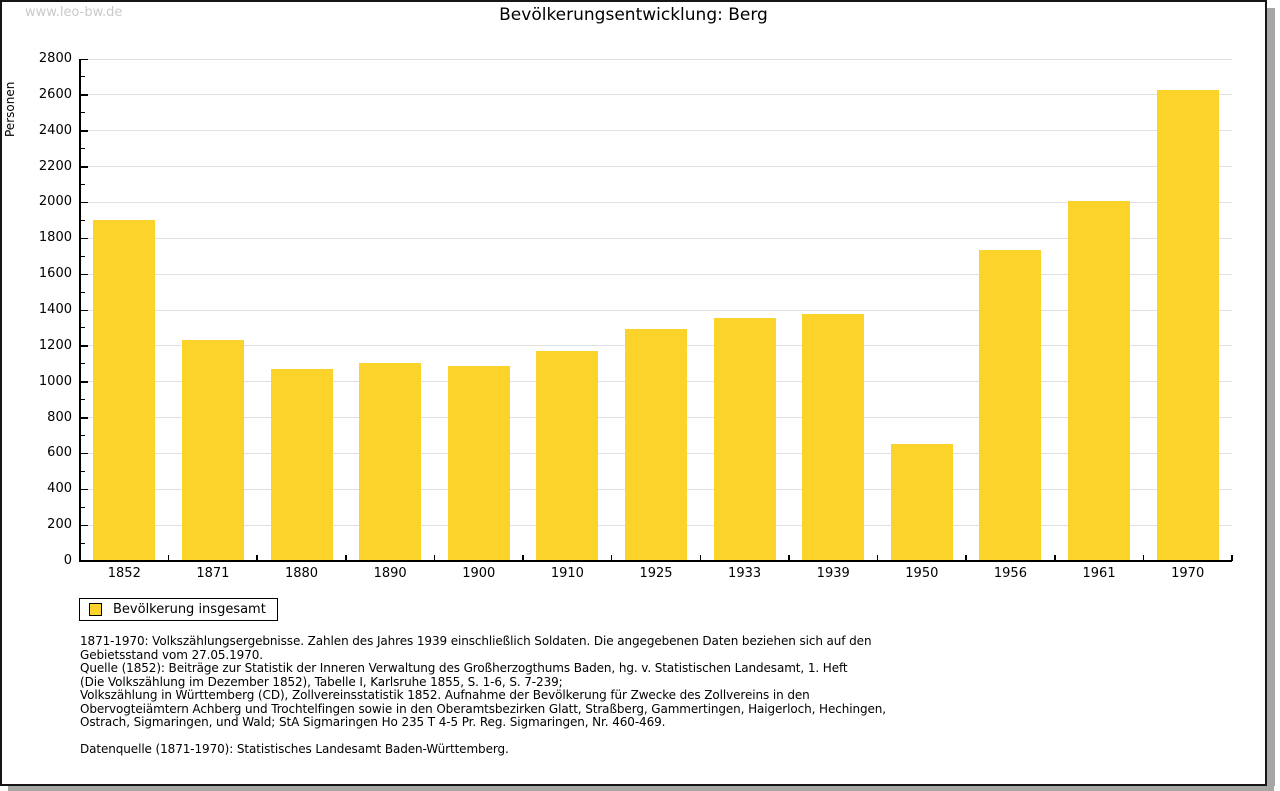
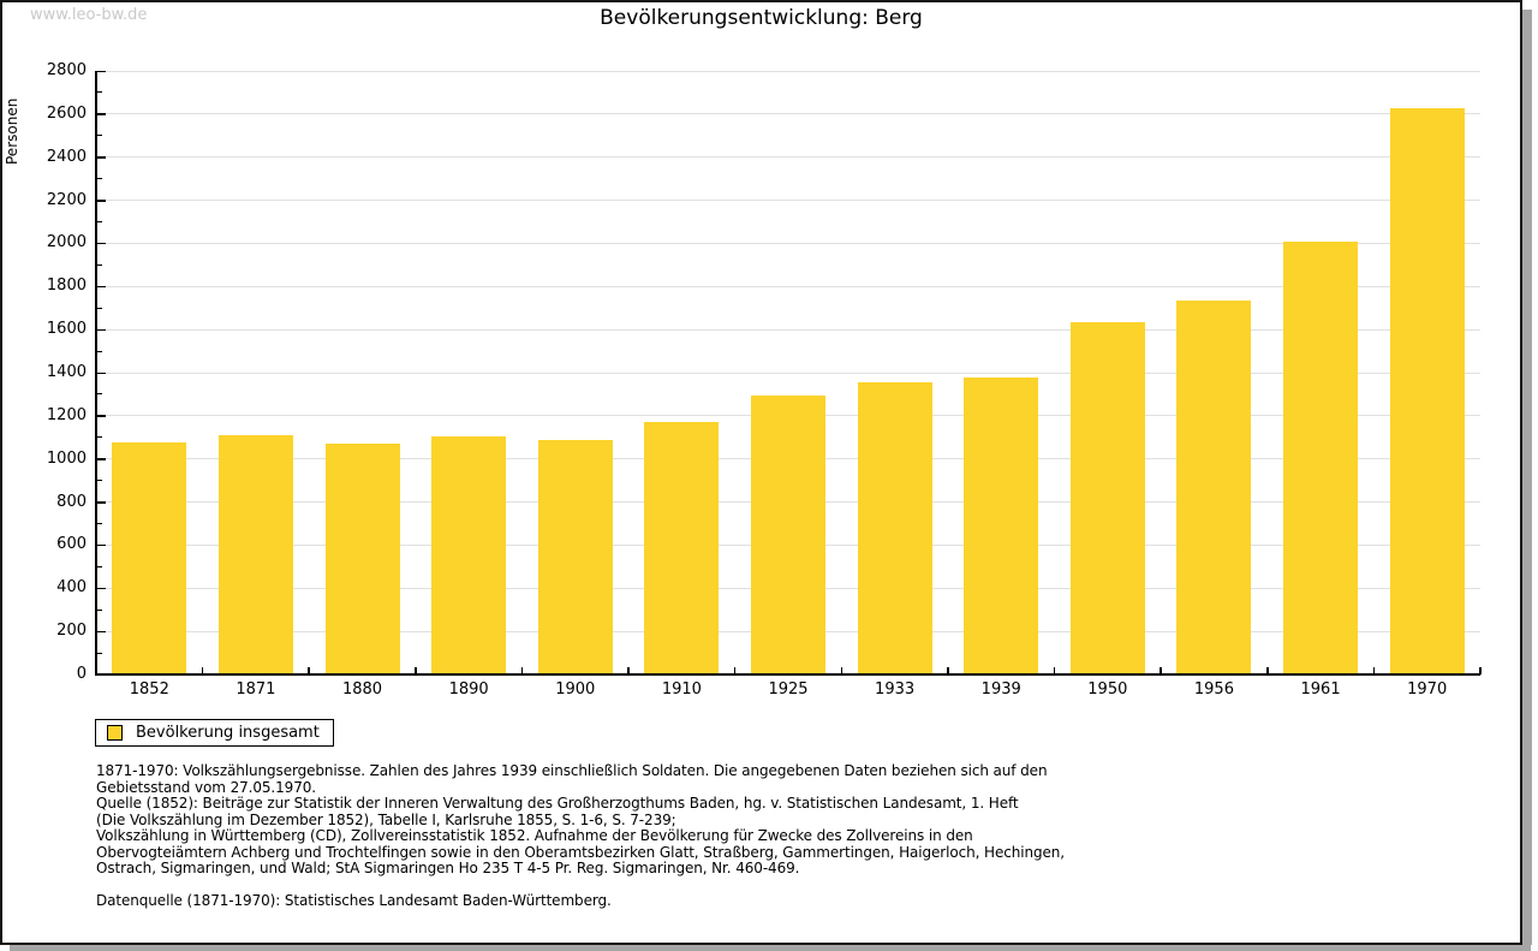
1852: 1900 -> 1080
1871: 1230 -> 1110
1950: 650 -> 1640
